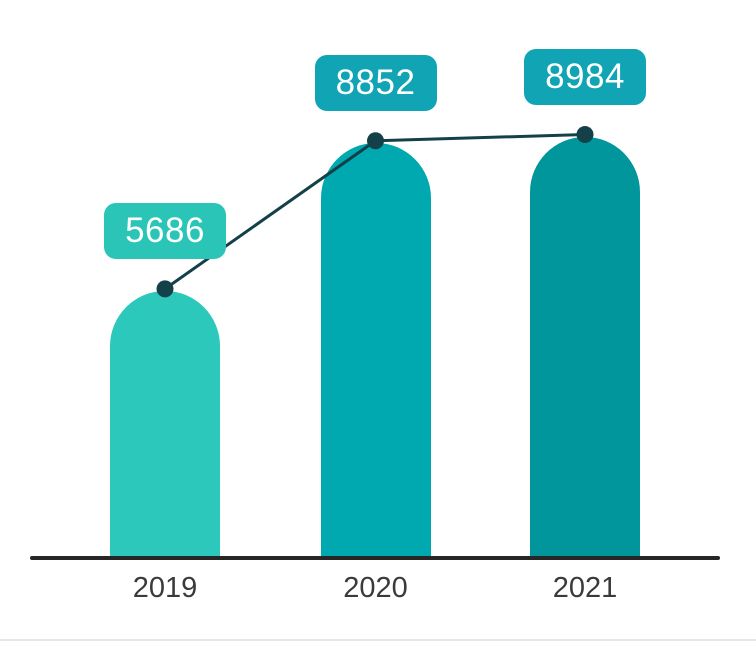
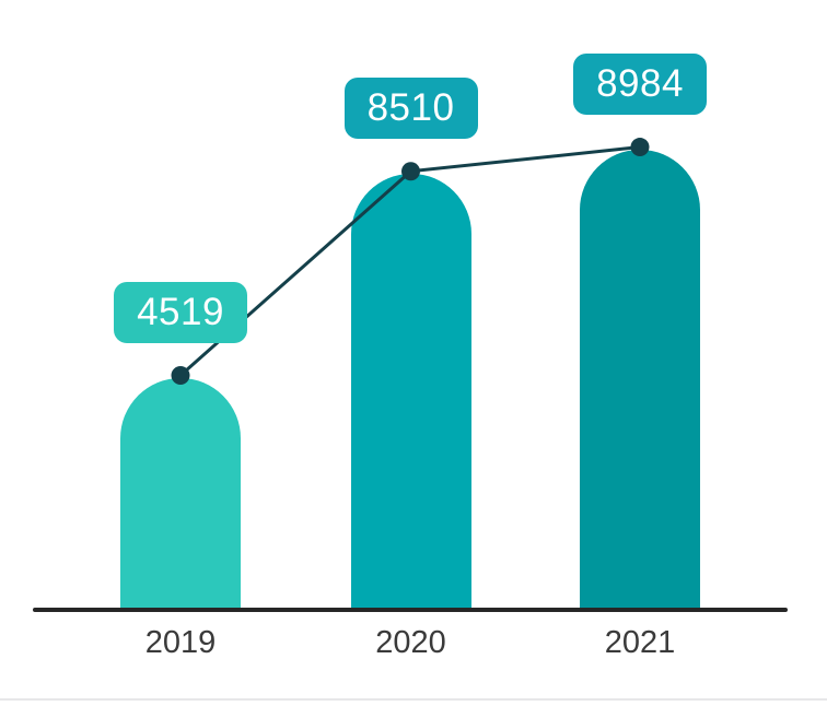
2019: 5686 -> 4519
2020: 8852 -> 8510
